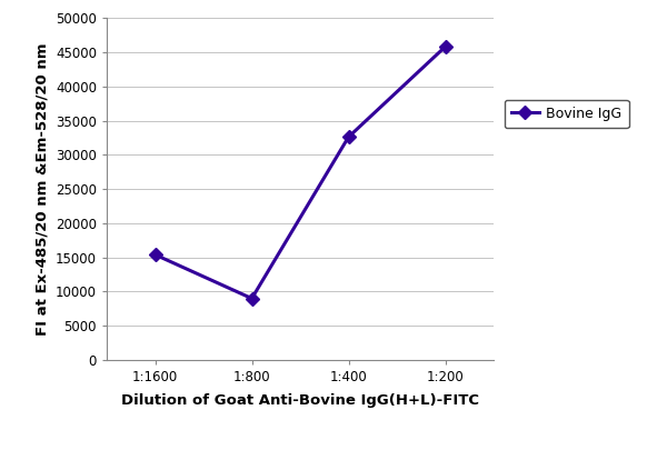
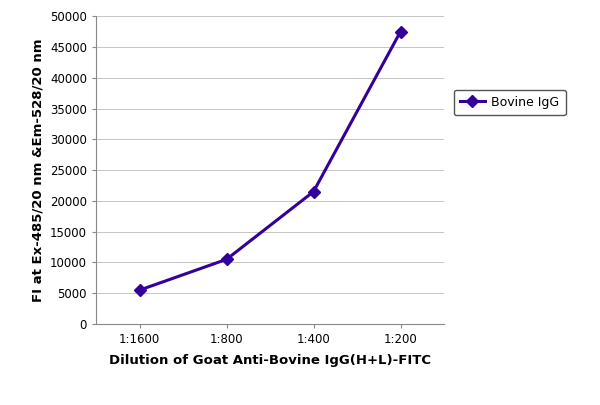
1:1600: 15400 -> 5500
1:800: 9000 -> 10500
1:400: 32600 -> 21500
1:200: 45800 -> 47500
